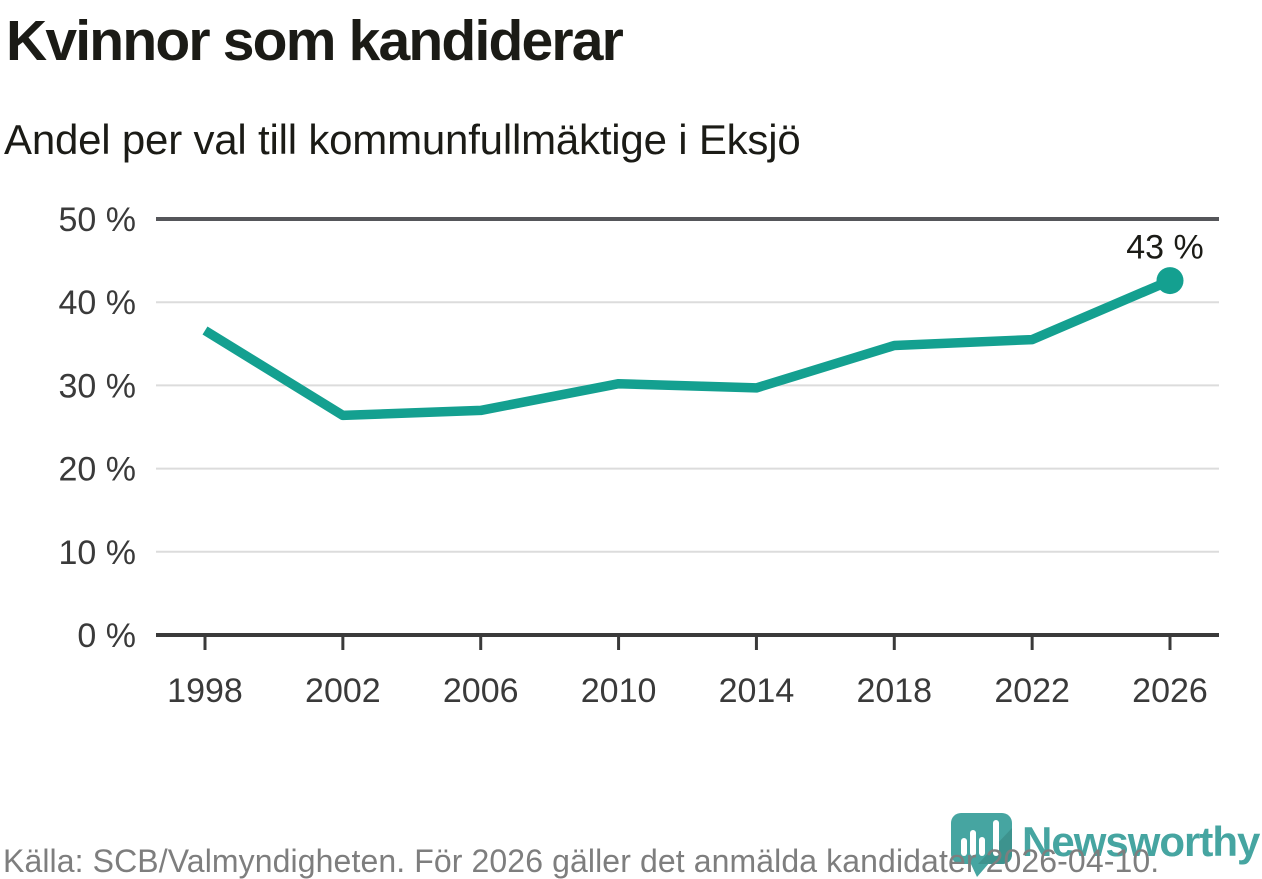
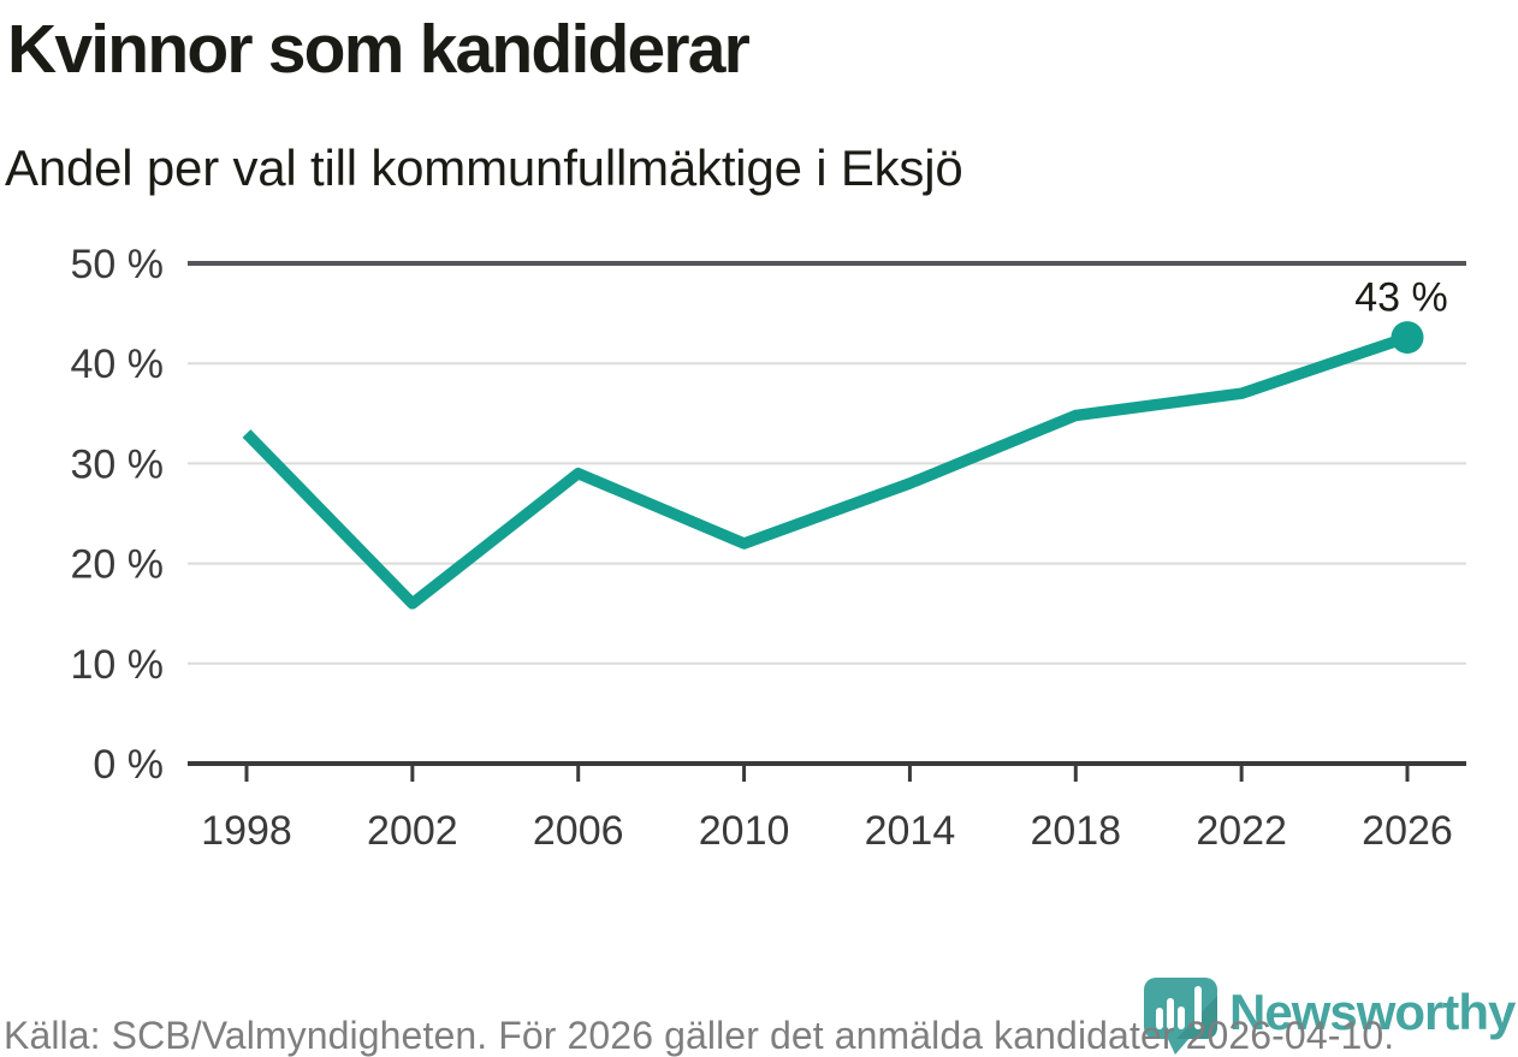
1998: 37% -> 33%
2002: 26% -> 16%
2006: 27% -> 29%
2010: 30% -> 22%
2014: 30% -> 28%
2022: 36% -> 37%
